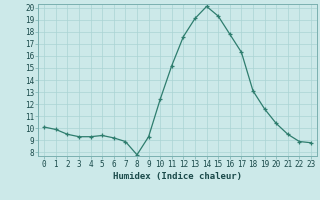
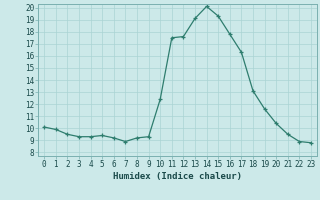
8: 7.8 -> 9.2
11: 15.2 -> 17.5
